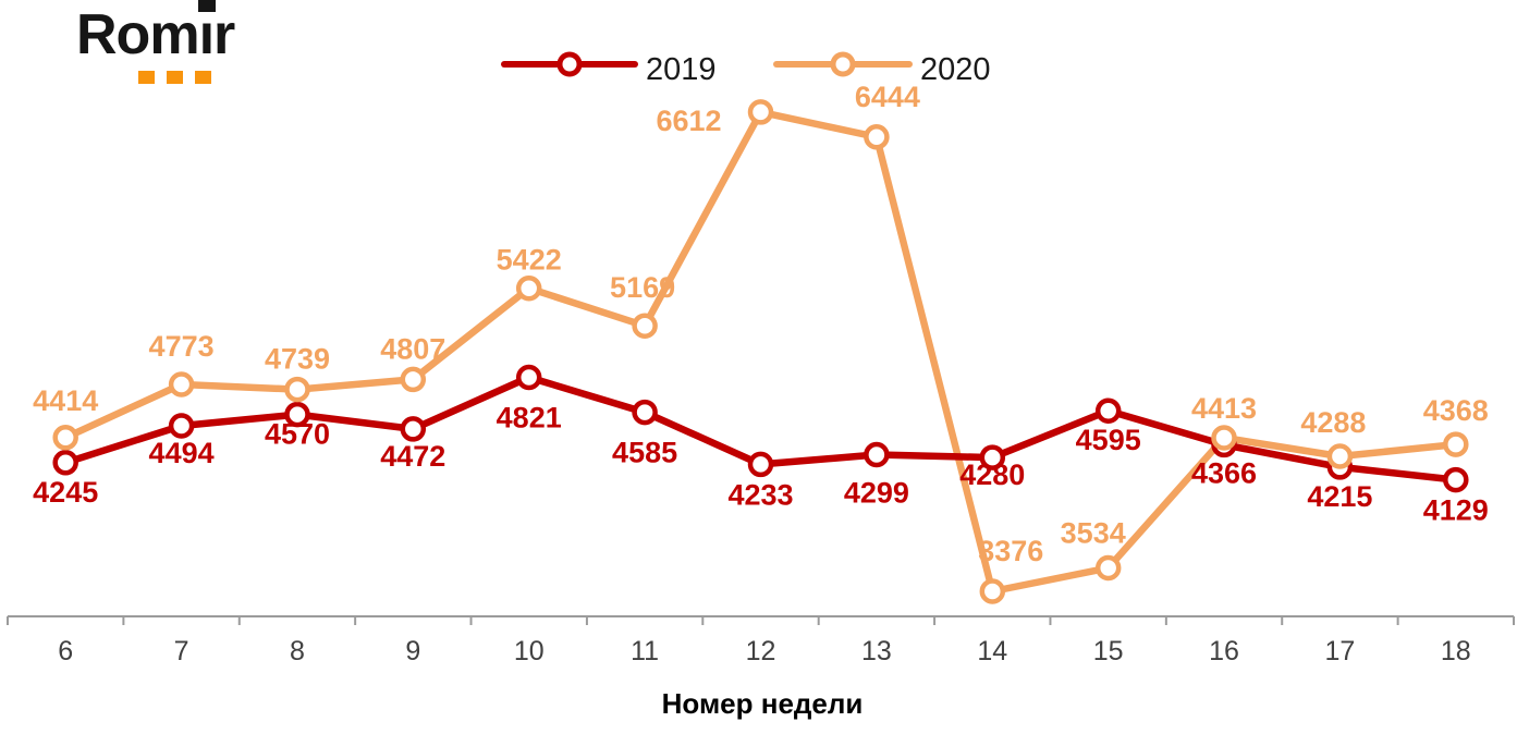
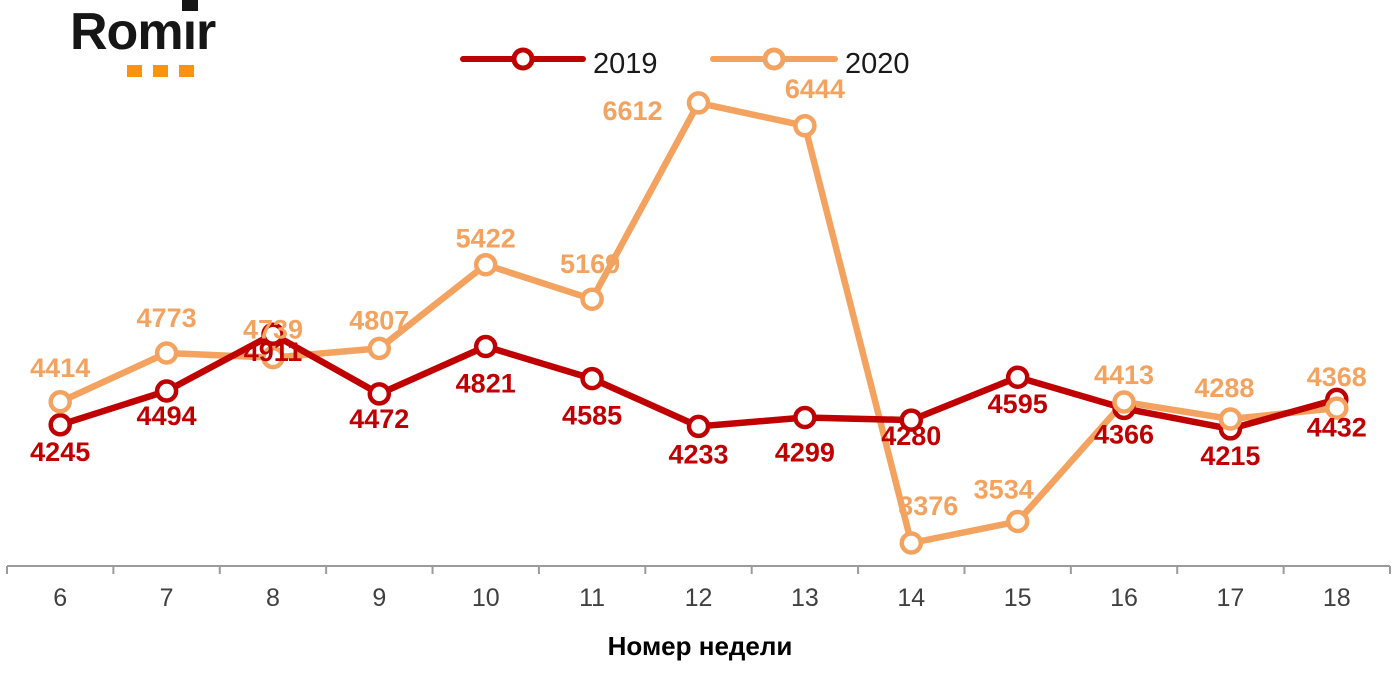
2019/8: 4570 -> 4911
2019/18: 4129 -> 4432
